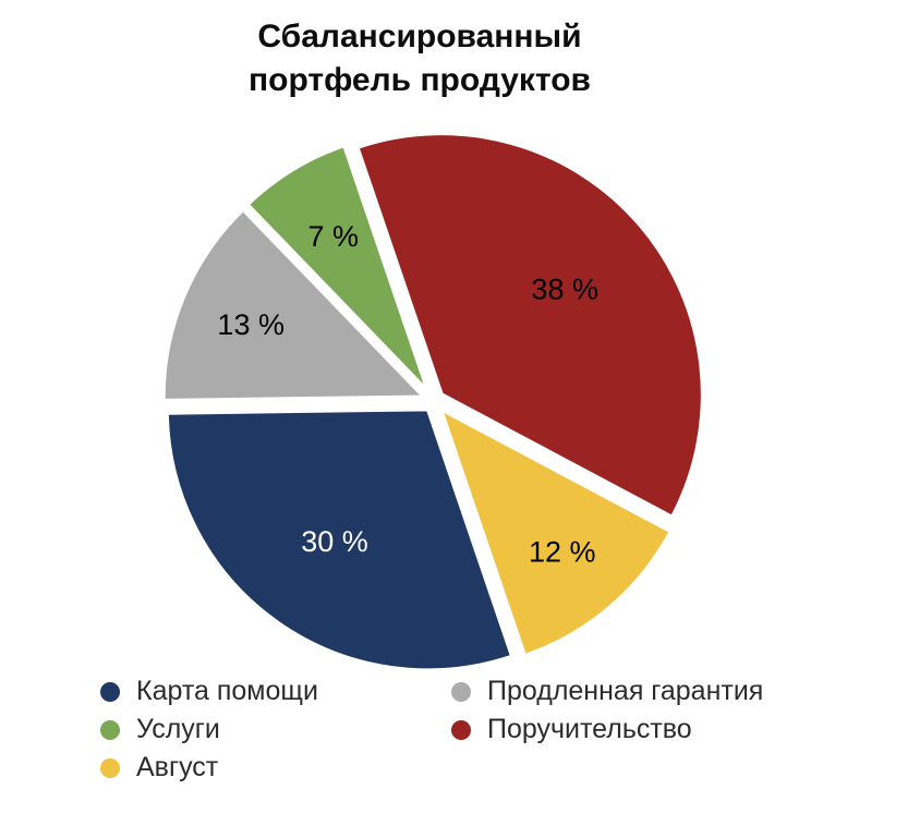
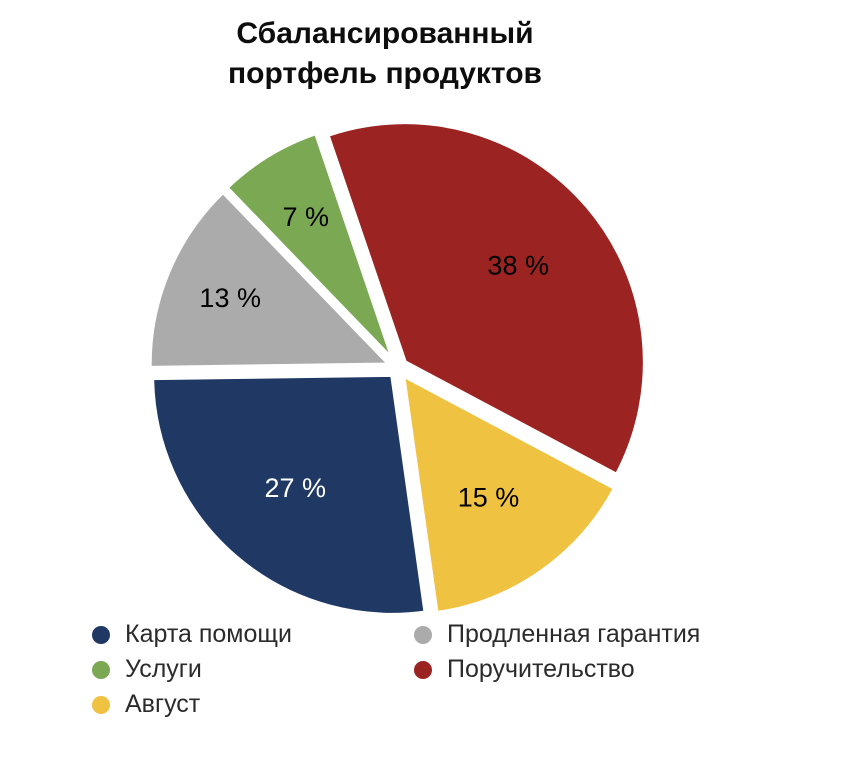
Август: 12 -> 15
Карта помощи: 30 -> 27
